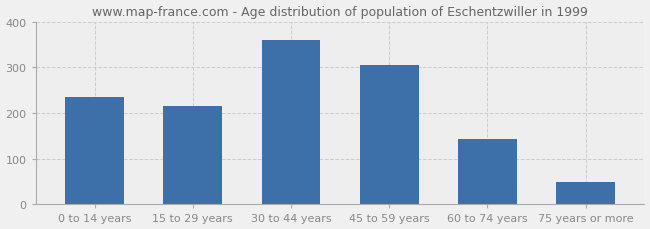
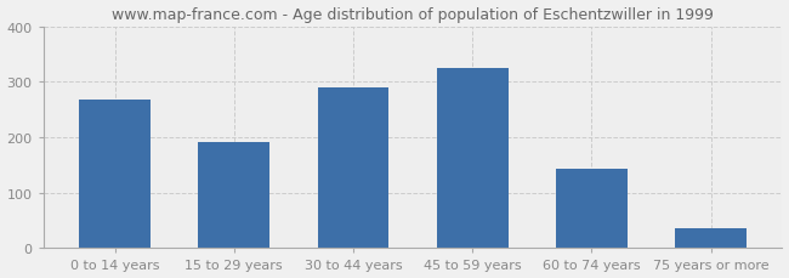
0 to 14 years: 235 -> 268
15 to 29 years: 215 -> 192
30 to 44 years: 360 -> 290
45 to 59 years: 305 -> 325
75 years or more: 50 -> 35
